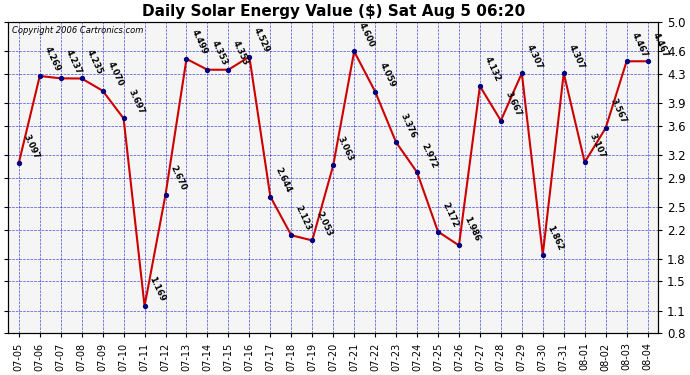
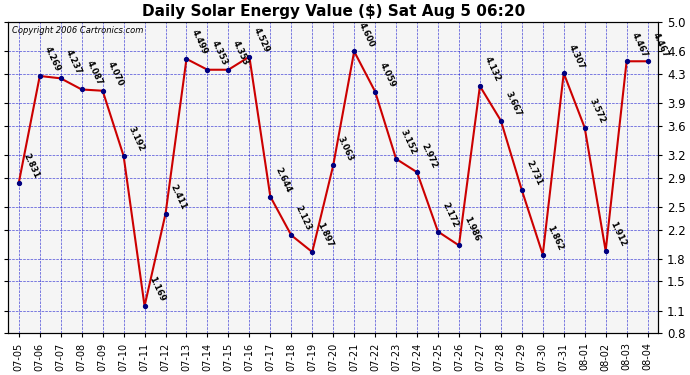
07-05: 3.097 -> 2.831
07-08: 4.235 -> 4.087
07-10: 3.697 -> 3.192
07-12: 2.670 -> 2.411
07-19: 2.053 -> 1.897
07-23: 3.376 -> 3.152
07-29: 4.307 -> 2.731
08-01: 3.107 -> 3.572
08-02: 3.567 -> 1.912
